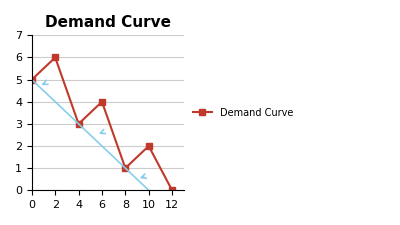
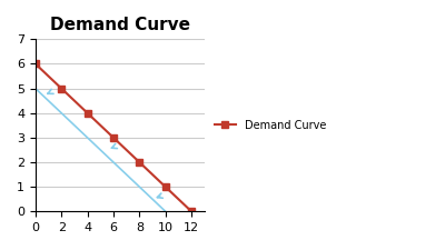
Demand Curve/0: 5 -> 6
Demand Curve/2: 6 -> 5
Demand Curve/4: 3 -> 4
Demand Curve/6: 4 -> 3
Demand Curve/8: 1 -> 2
Demand Curve/10: 2 -> 1
